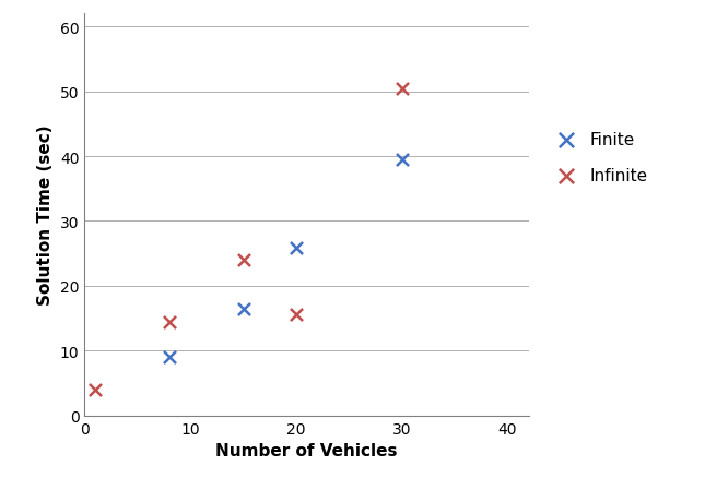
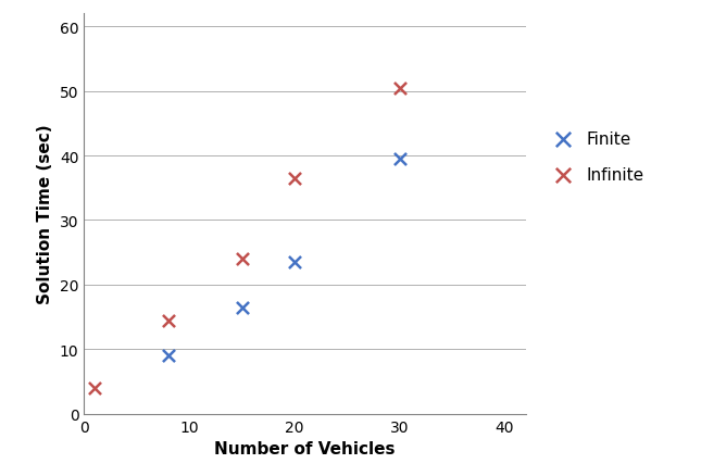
Finite/20: 25.8 -> 23.5
Infinite/20: 15.6 -> 36.5
